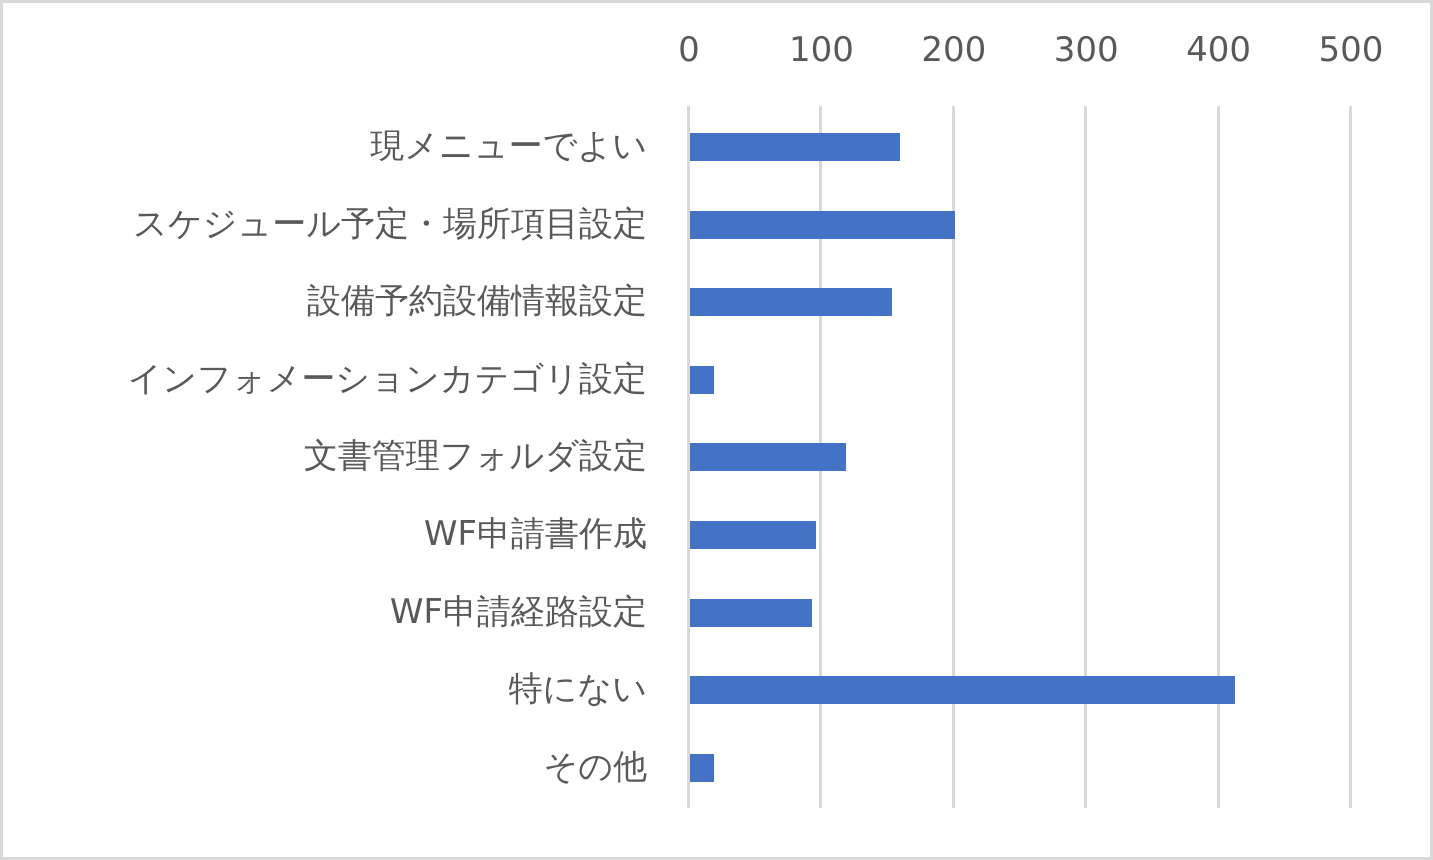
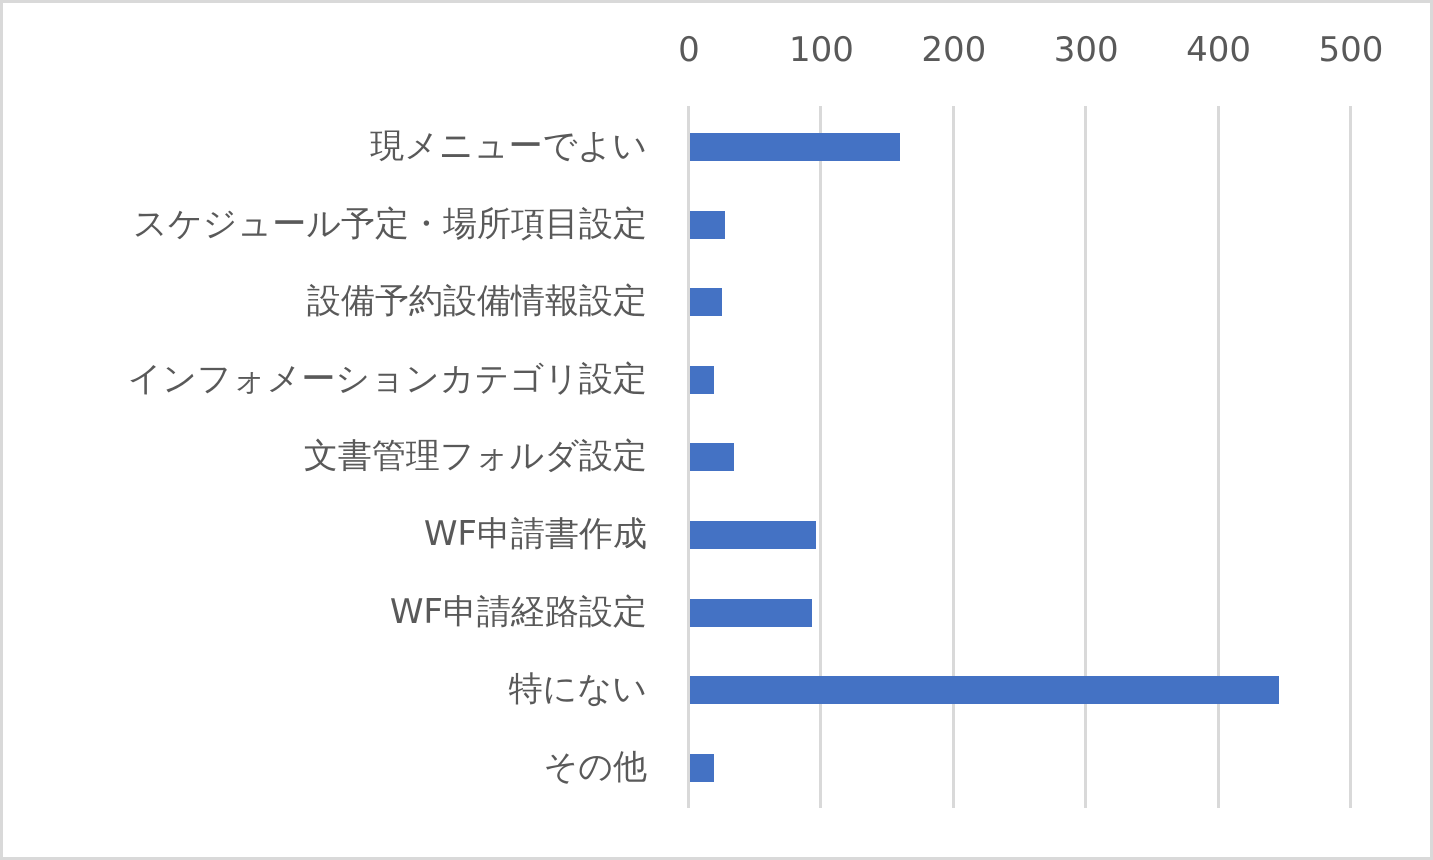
スケジュール予定・場所項目設定: 202 -> 28
設備予約設備情報設定: 154 -> 26
文書管理フォルダ設定: 119 -> 35
特にない: 413 -> 446
